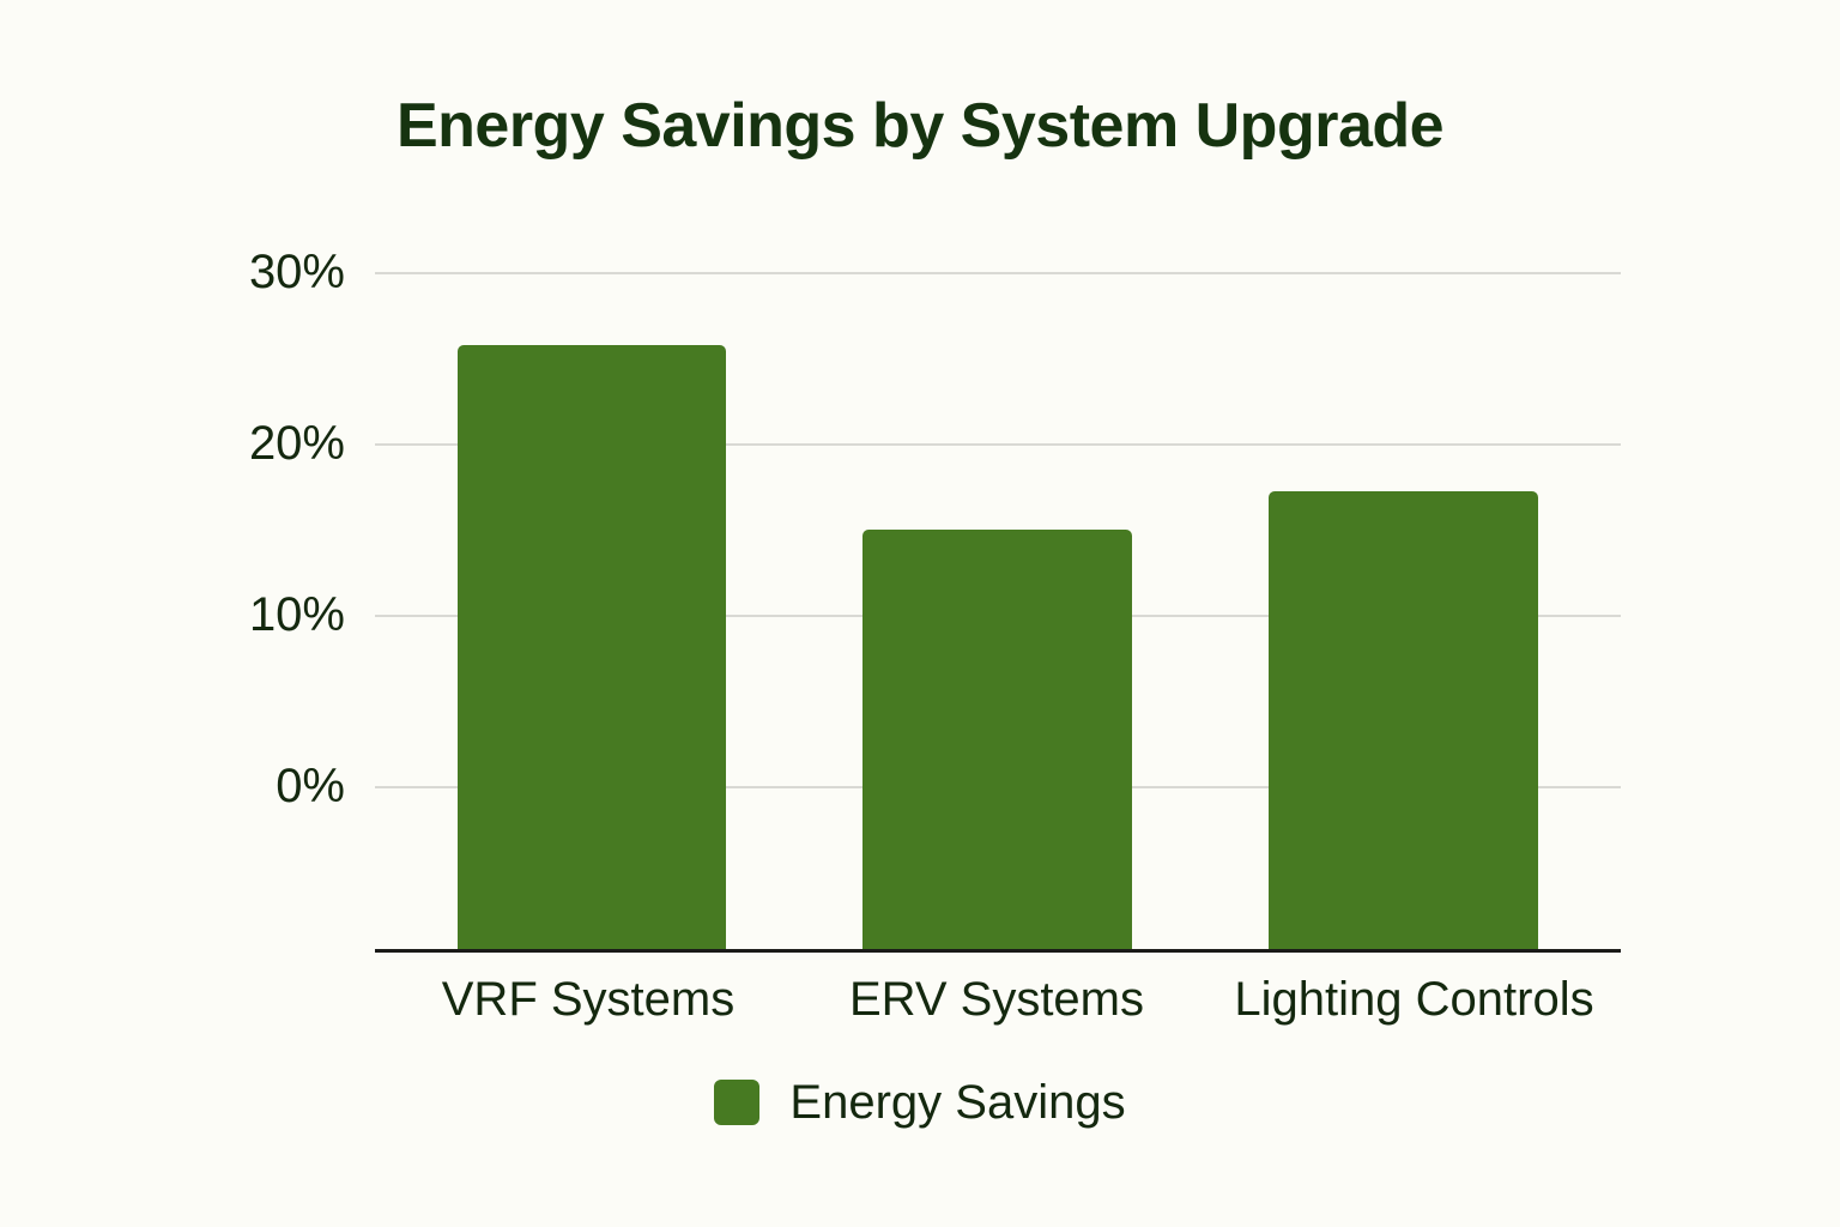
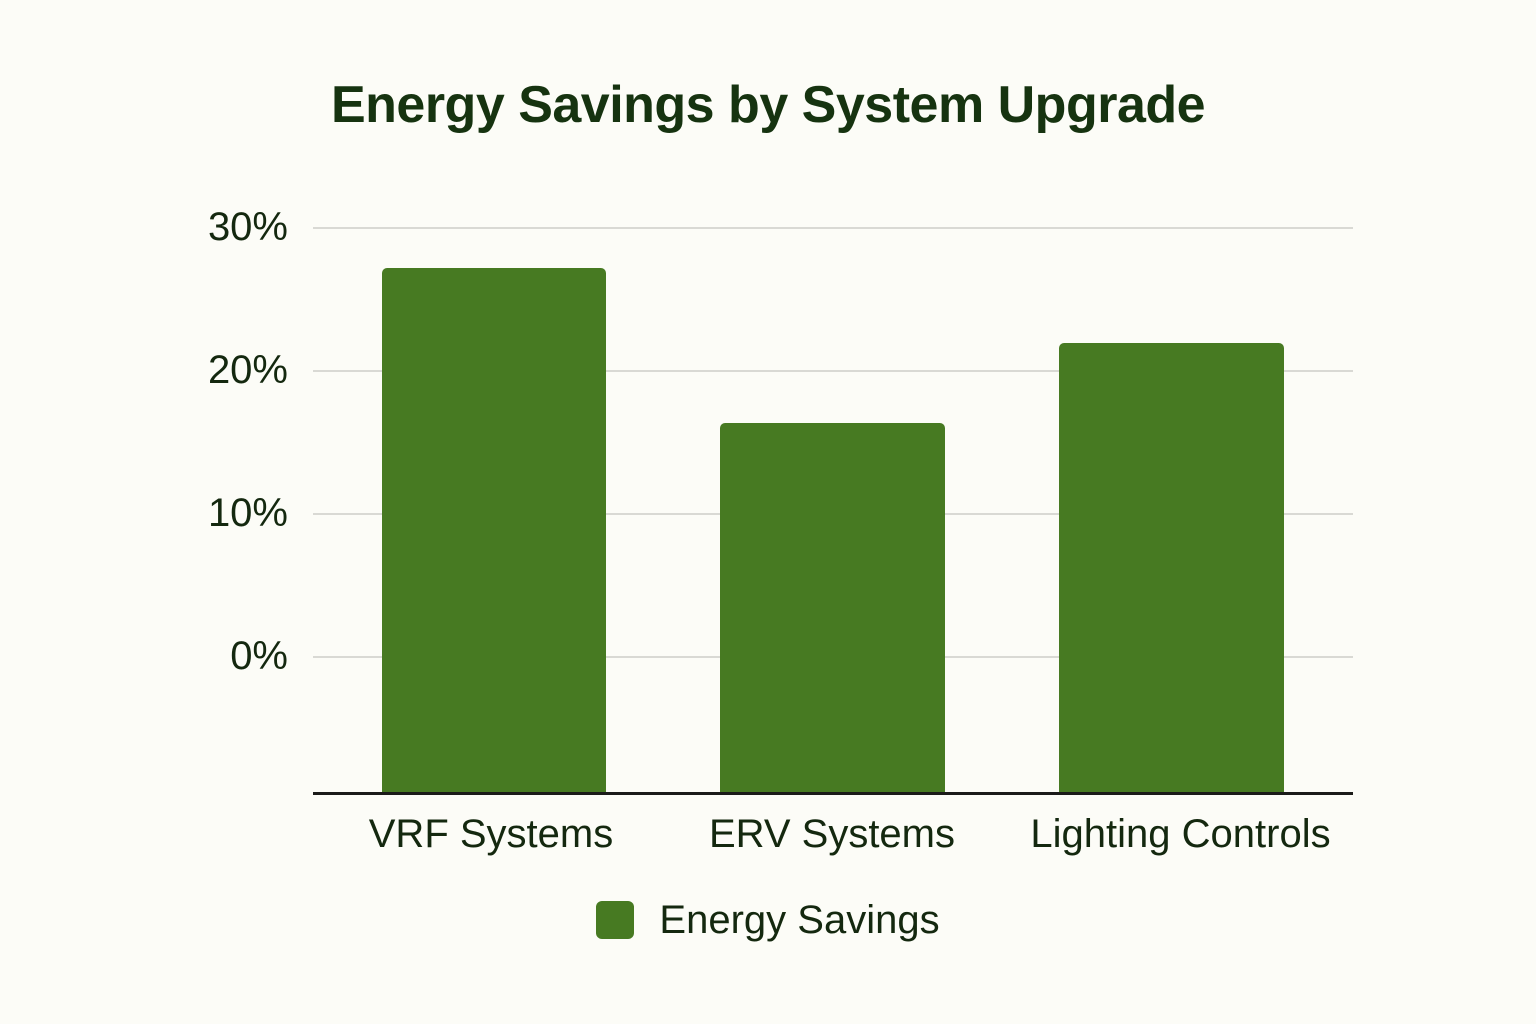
VRF Systems: 25.7% -> 27.1%
ERV Systems: 15.0% -> 16.3%
Lighting Controls: 17.2% -> 21.9%
